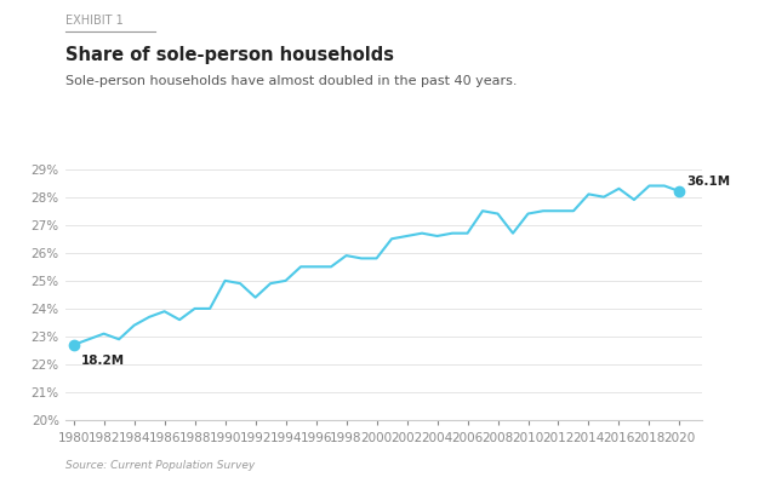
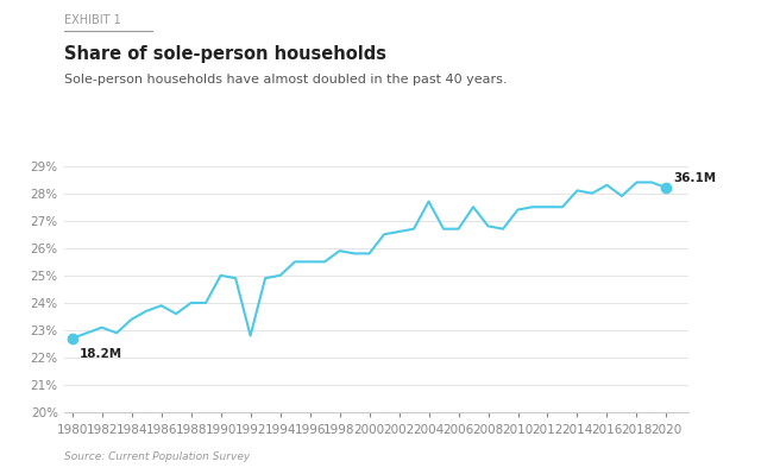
1992: 24.4% -> 22.8%
2004: 26.6% -> 27.7%
2008: 27.4% -> 26.8%
